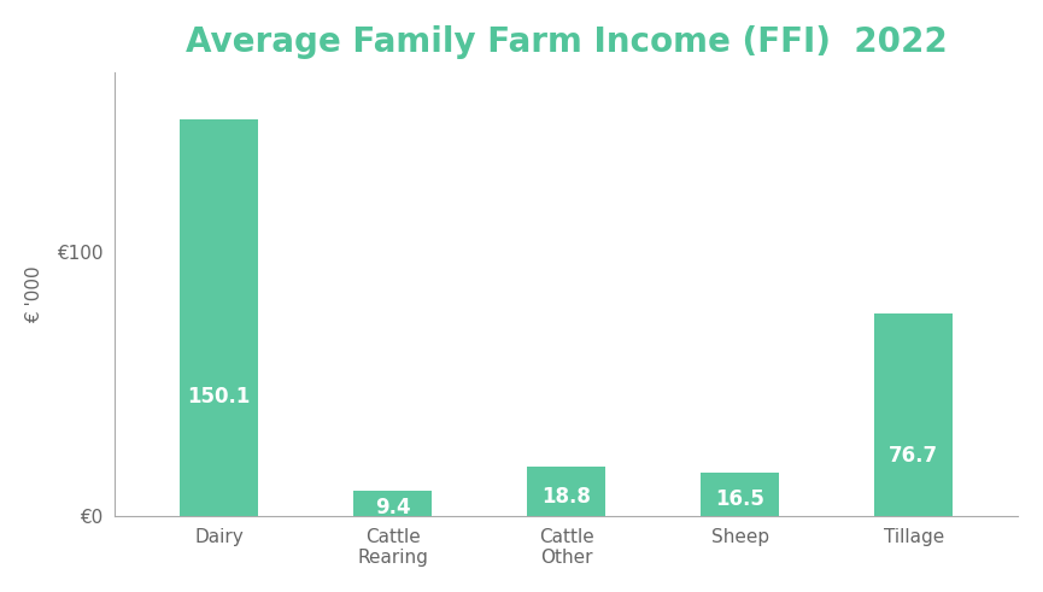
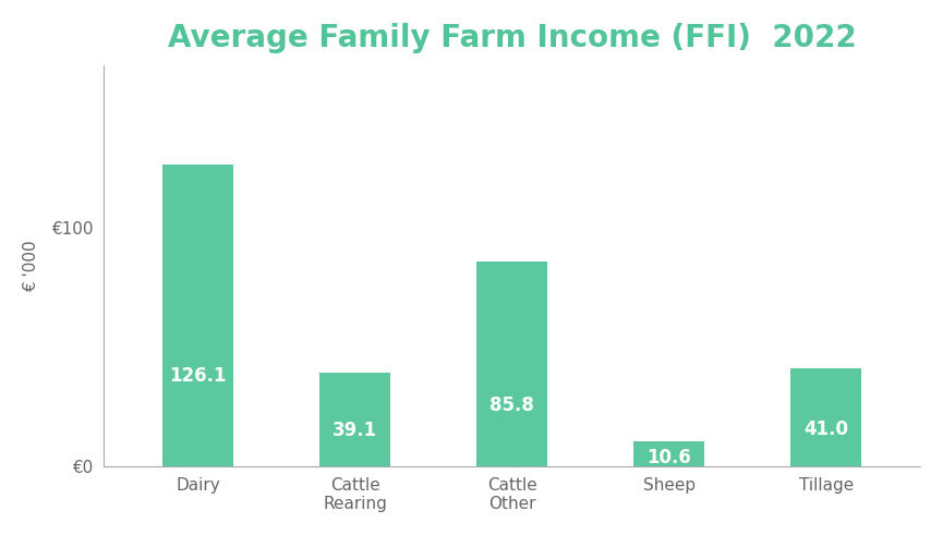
Dairy: 150.1 -> 126.1
Cattle Rearing: 9.4 -> 39.1
Cattle Other: 18.8 -> 85.8
Sheep: 16.5 -> 10.6
Tillage: 76.7 -> 41.0
